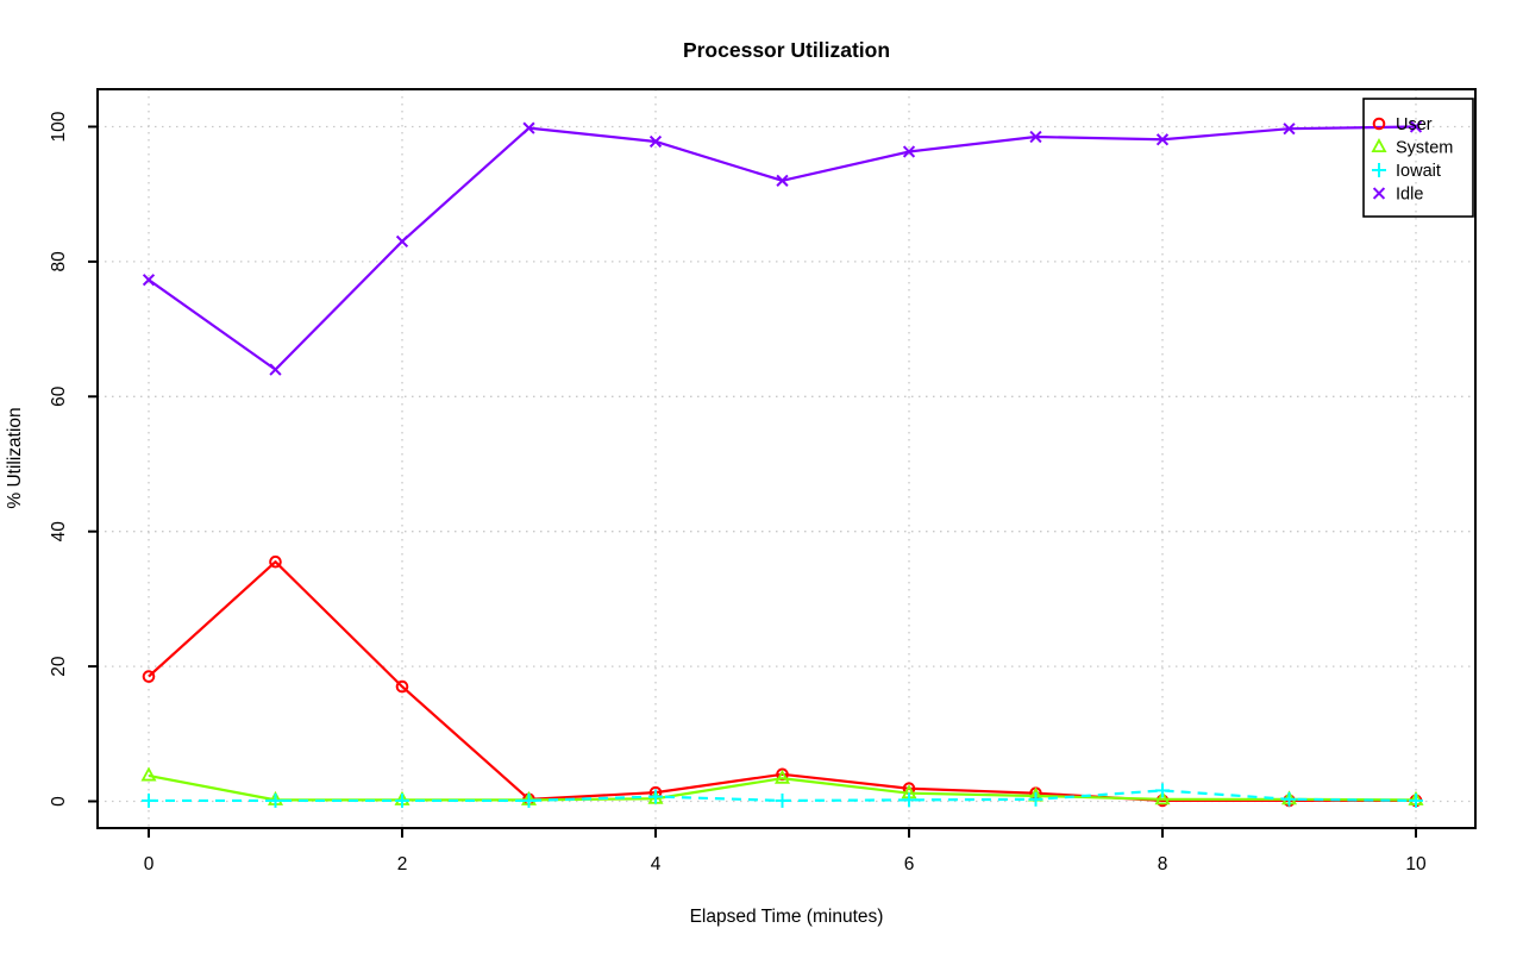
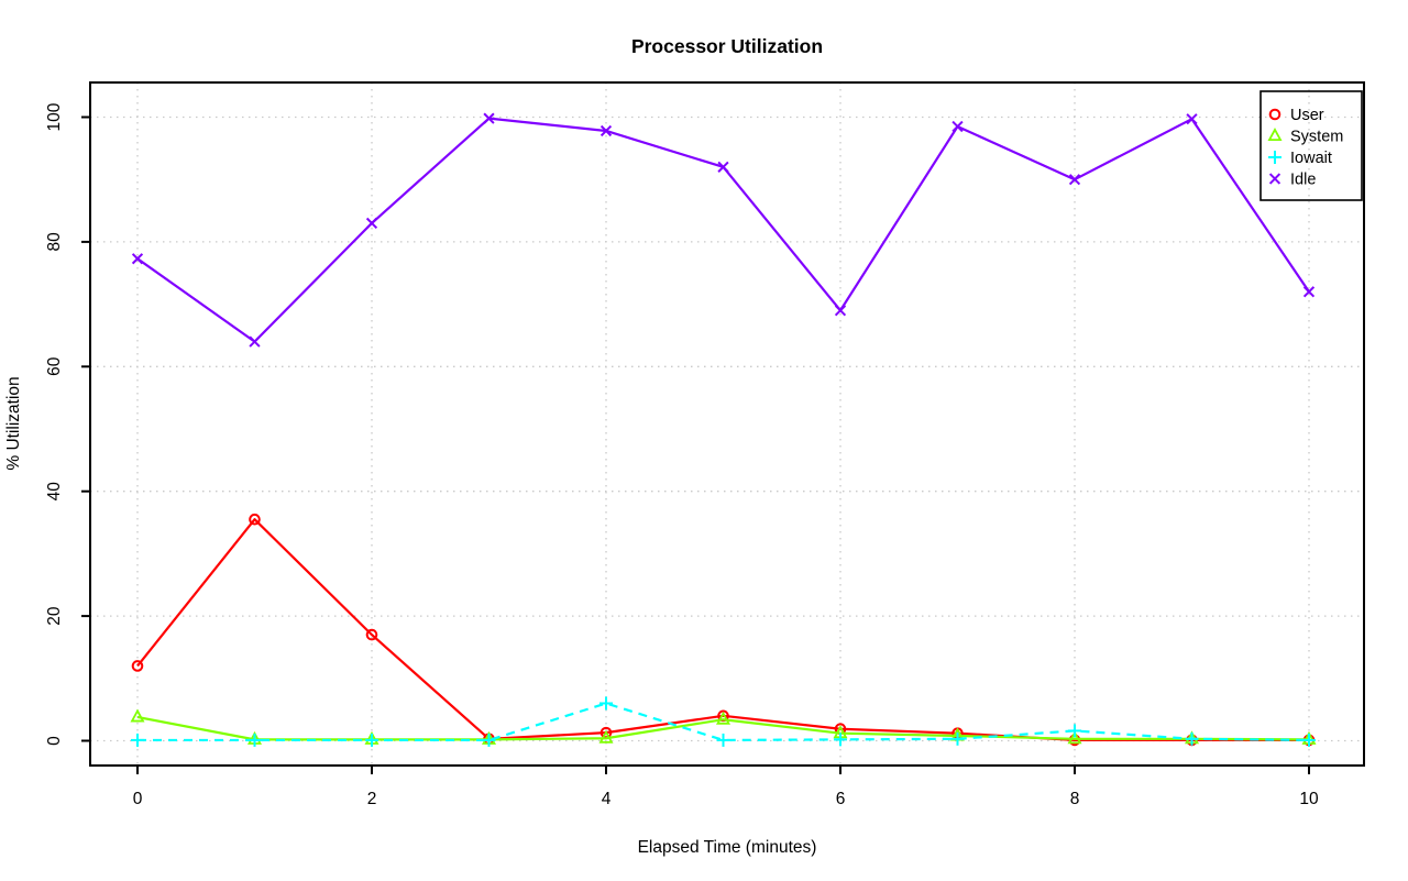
User/0: 18 -> 12
Iowait/4: 1 -> 6
Idle/6: 96 -> 69
Idle/8: 98 -> 90
Idle/10: 100 -> 72
